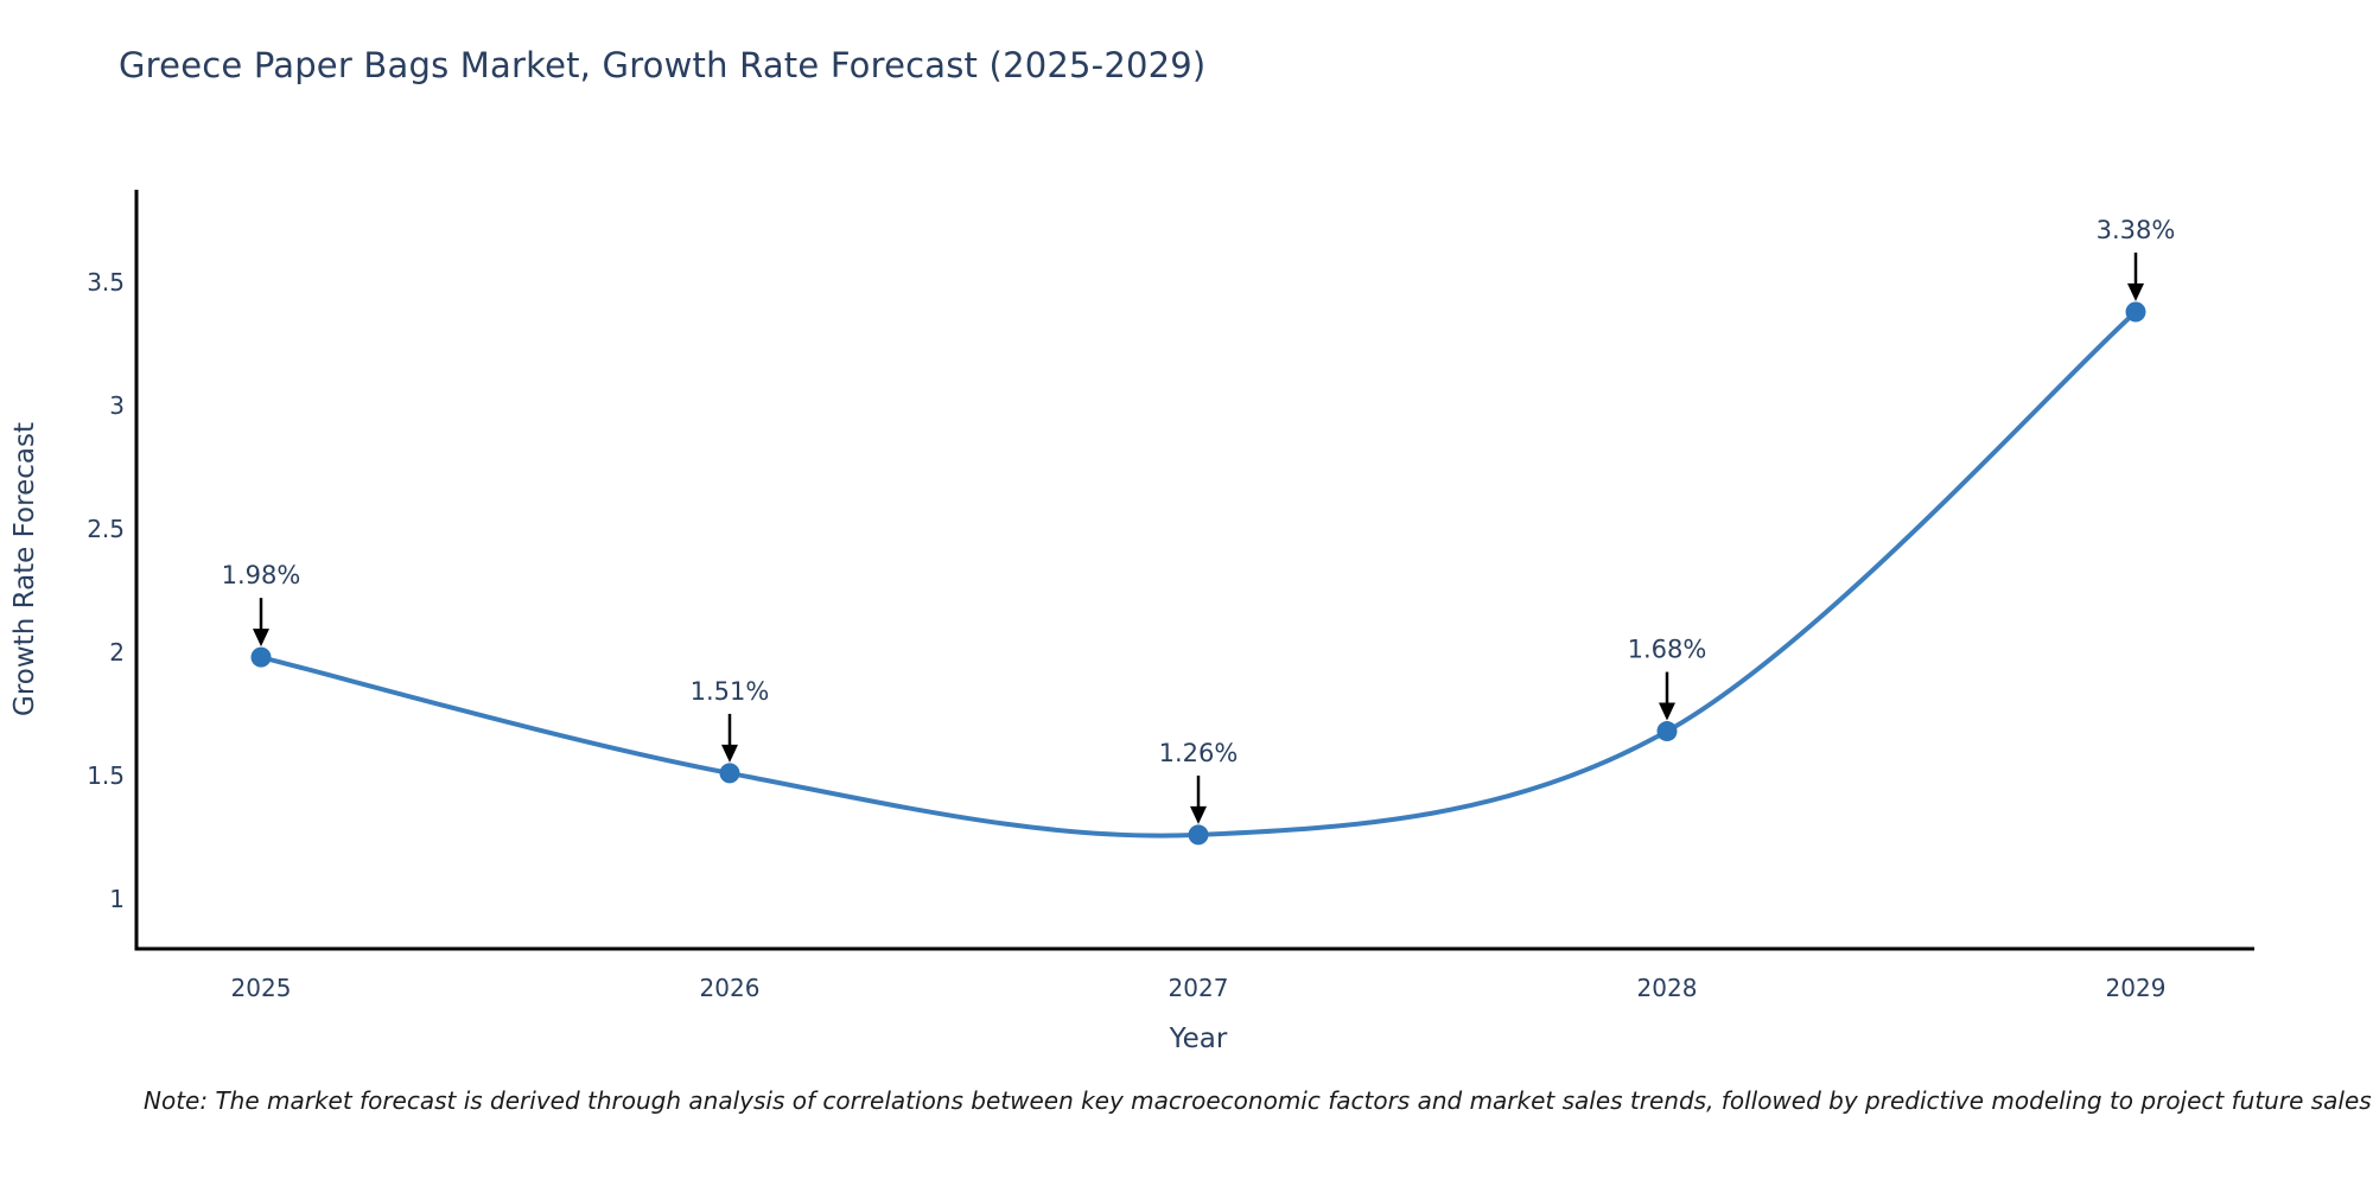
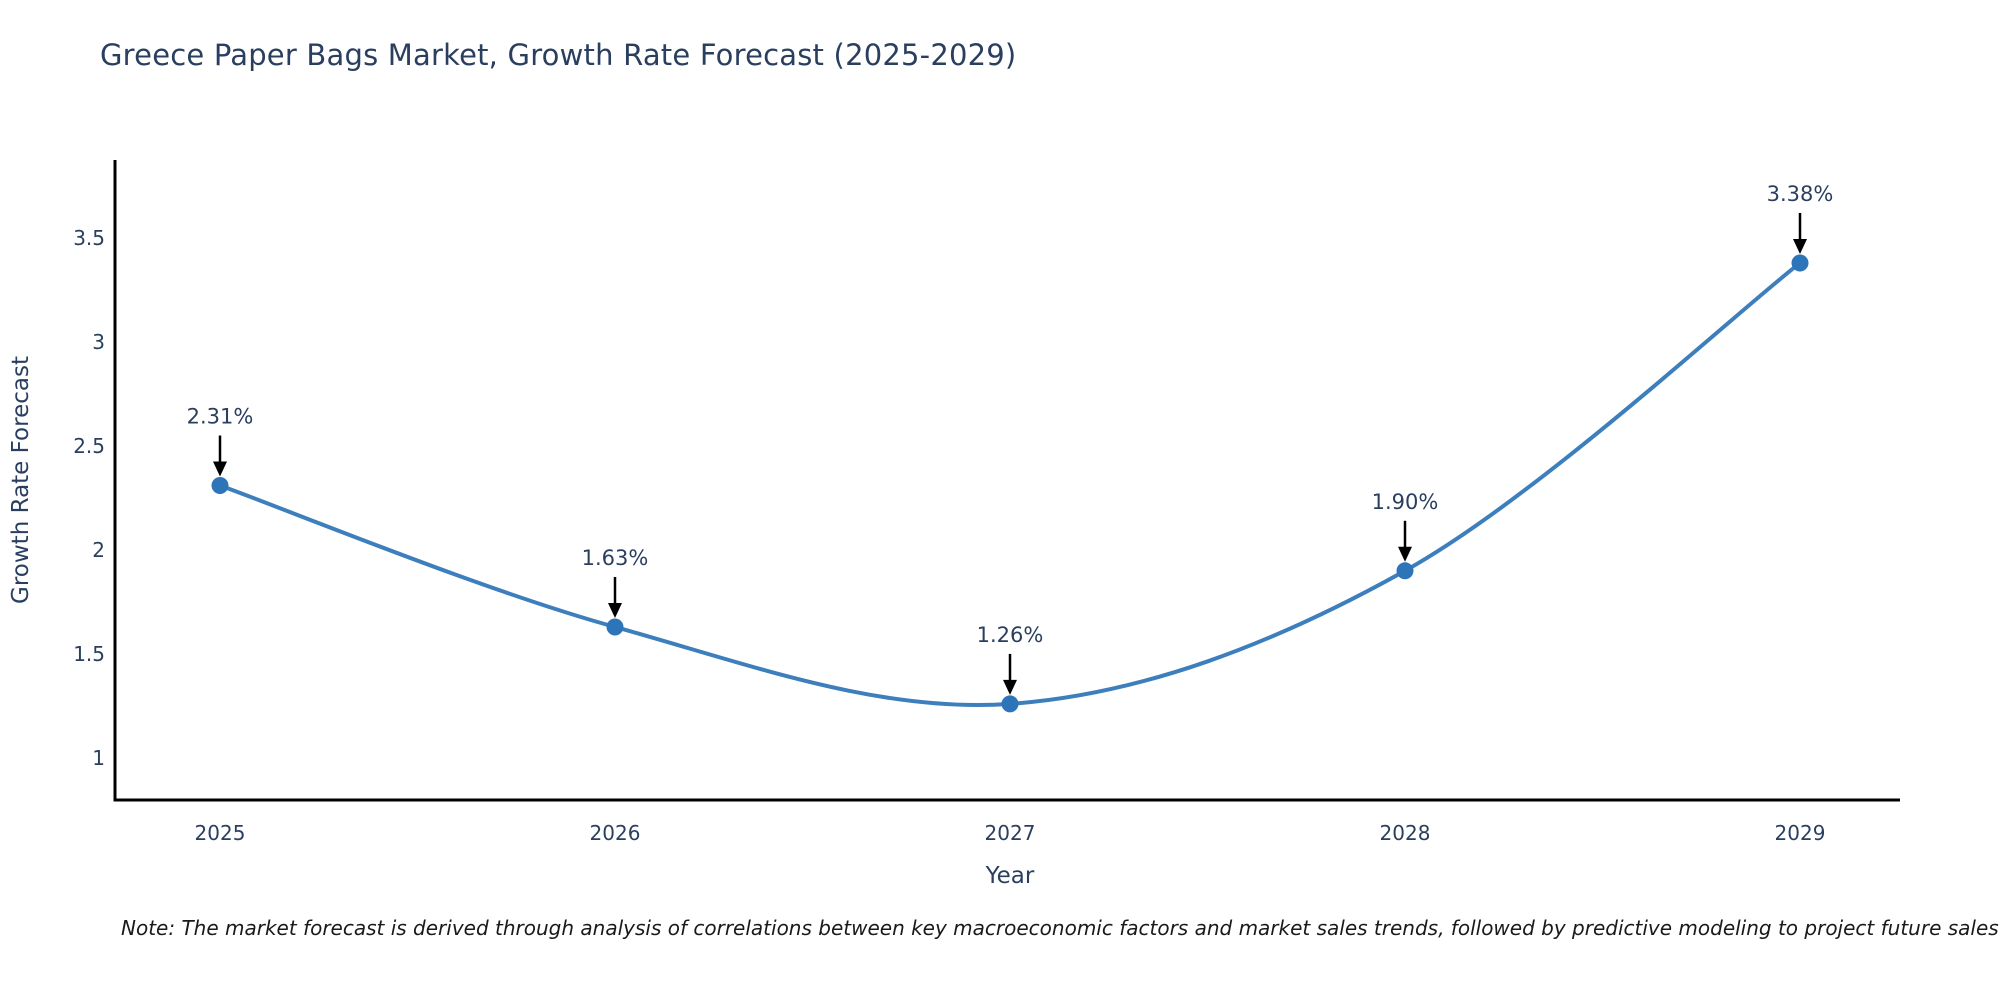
2025: 1.98% -> 2.31%
2026: 1.51% -> 1.63%
2028: 1.68% -> 1.90%
